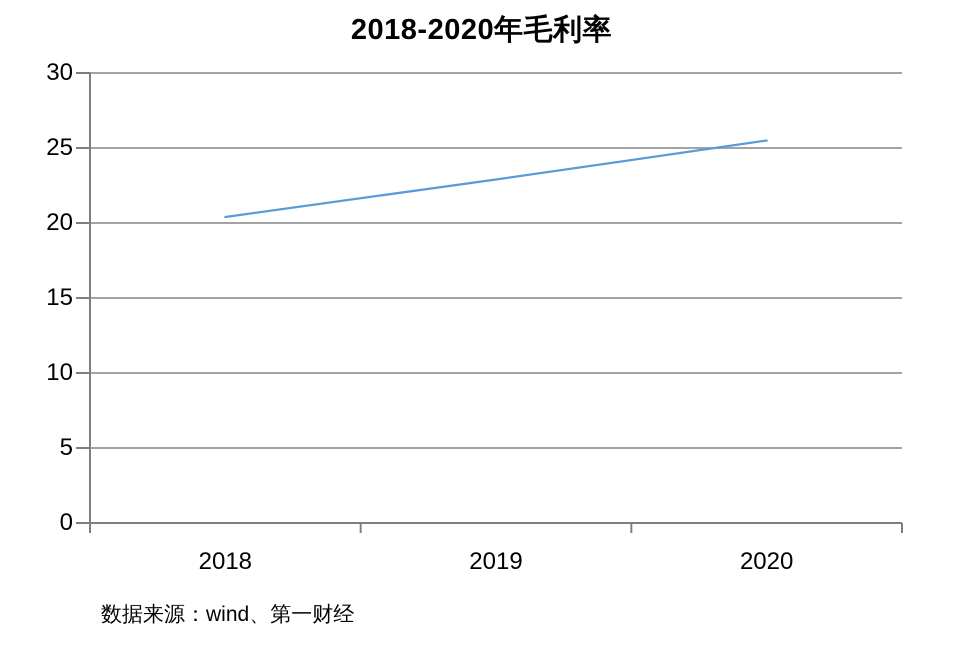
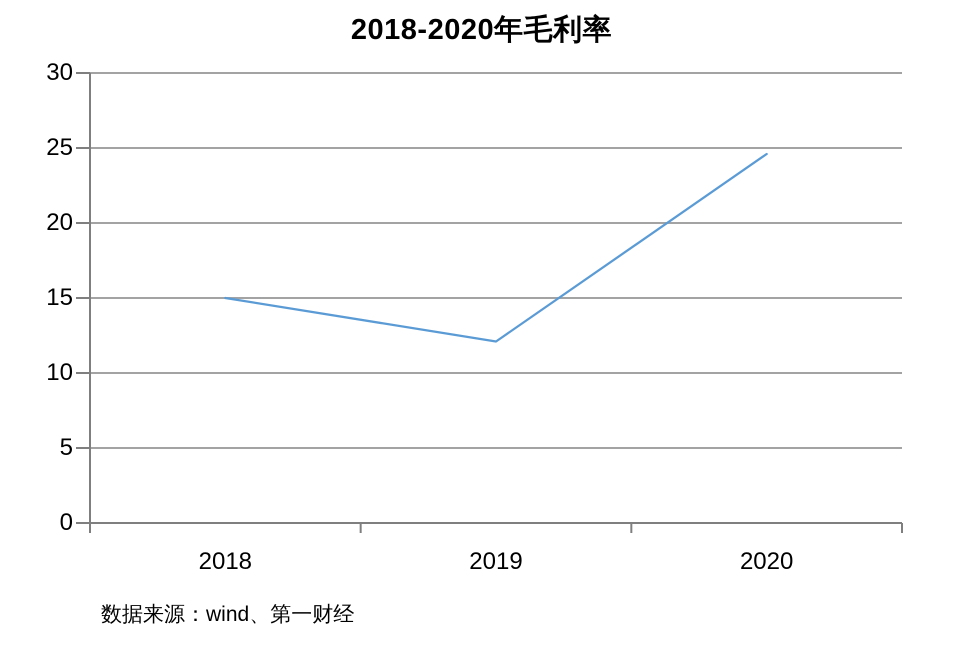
2018: 20.4 -> 15.0
2019: 22.9 -> 12.1
2020: 25.5 -> 24.6
